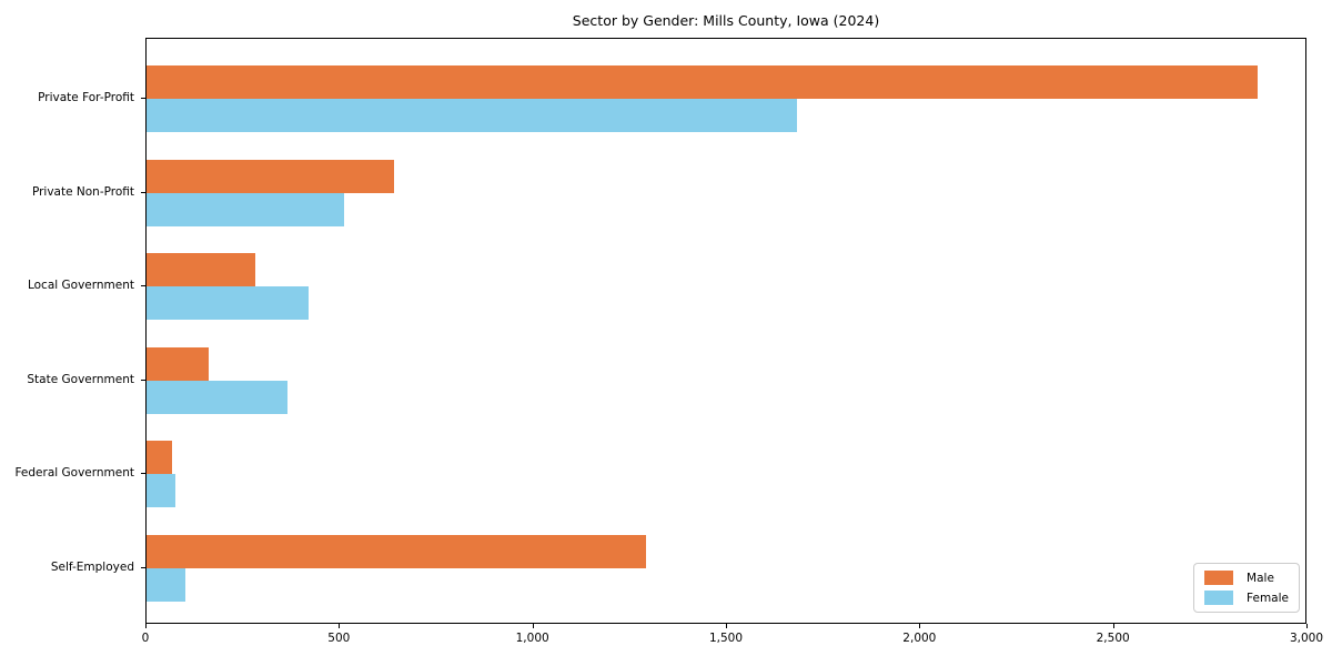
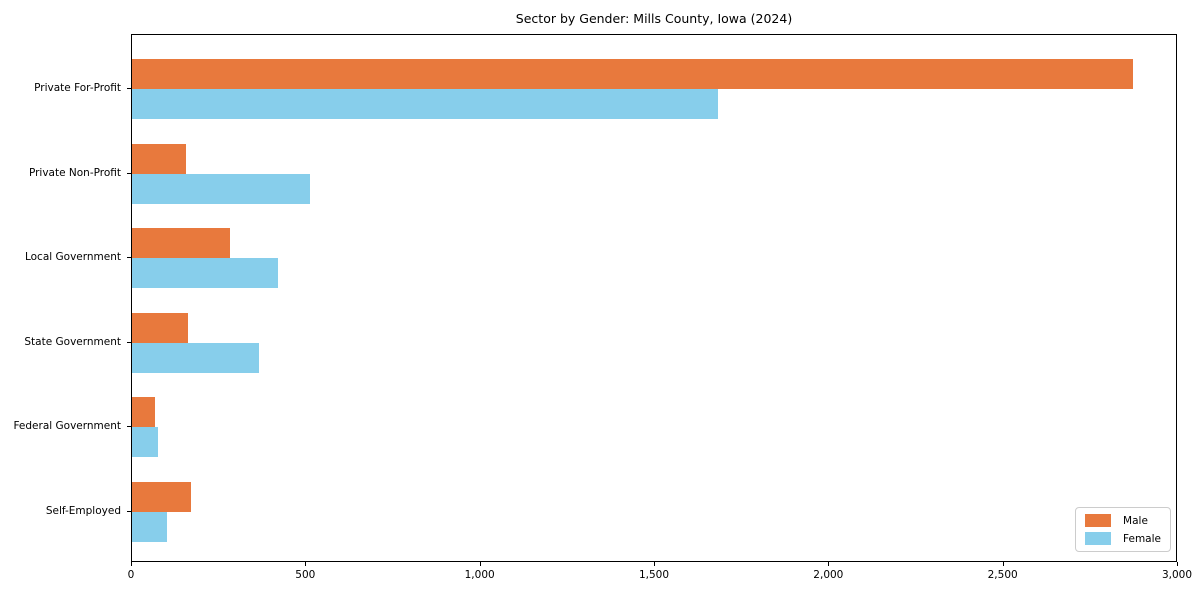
Male/Private Non-Profit: 640 -> 160
Male/Self-Employed: 1290 -> 170
